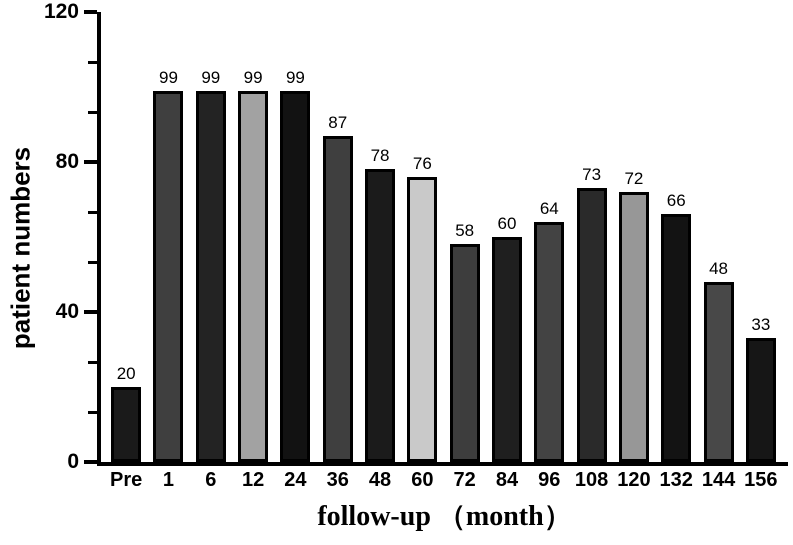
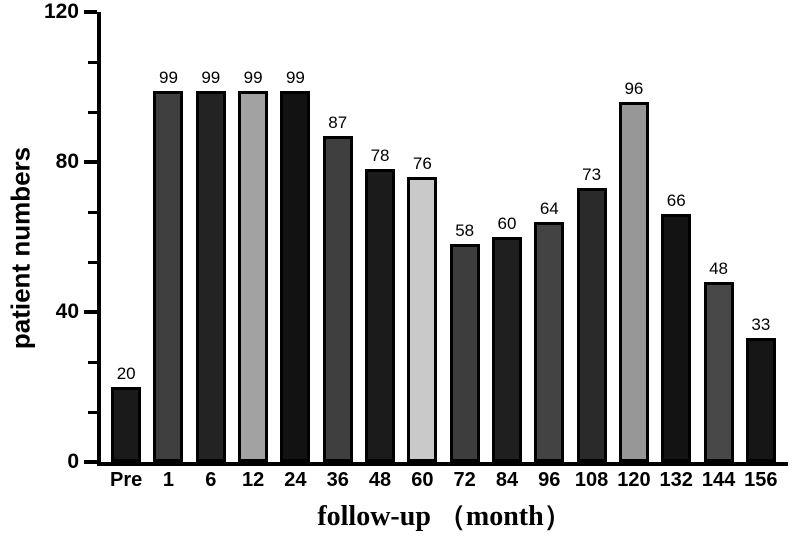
120: 72 -> 96
